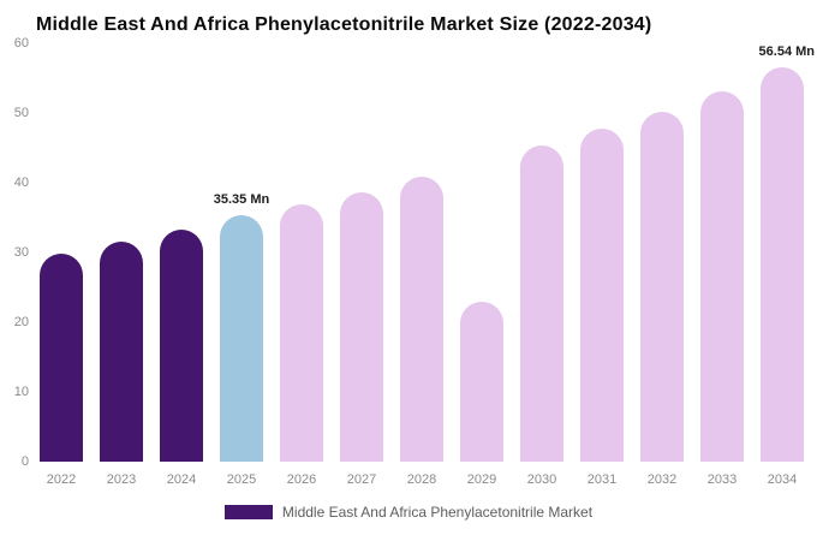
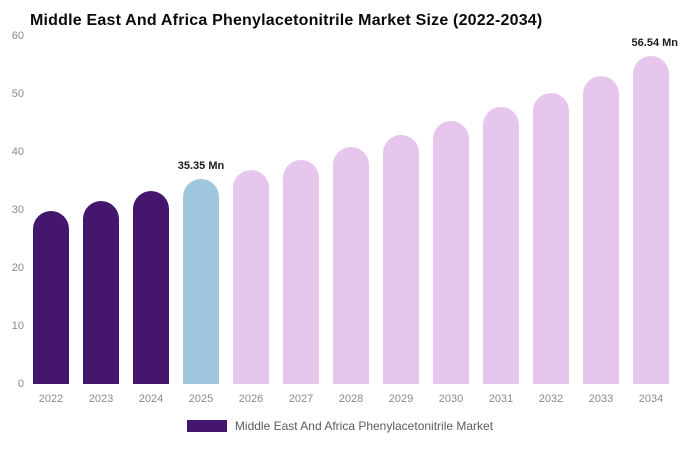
2029: 23 -> 43
